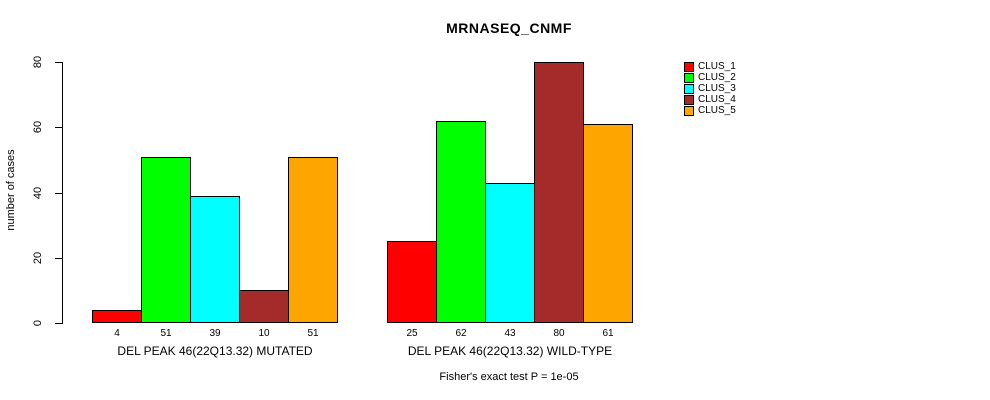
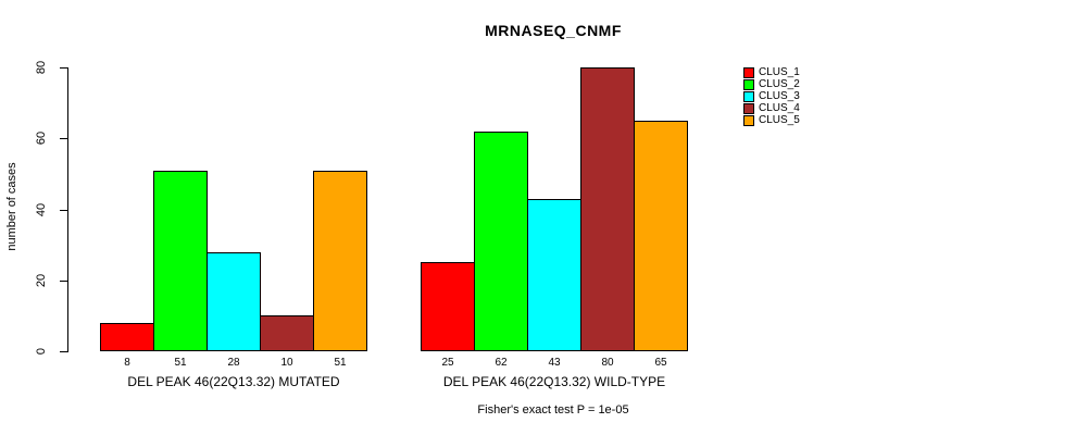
CLUS_1/DEL PEAK 46(22Q13.32) MUTATED: 4 -> 8
CLUS_3/DEL PEAK 46(22Q13.32) MUTATED: 39 -> 28
CLUS_5/DEL PEAK 46(22Q13.32) WILD-TYPE: 61 -> 65
